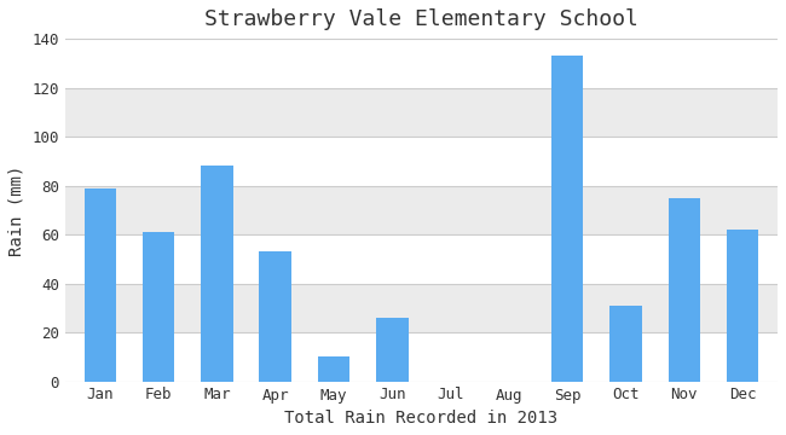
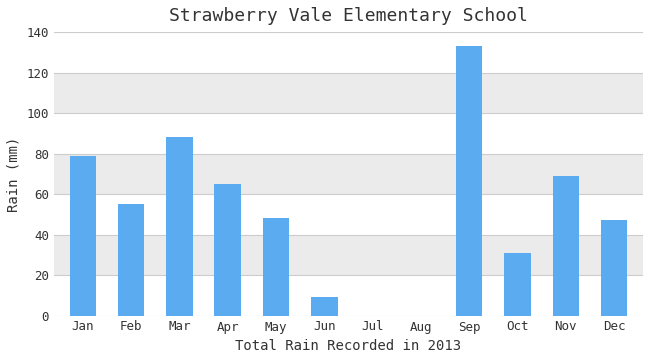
Feb: 61 -> 55
Apr: 53 -> 65
May: 10 -> 48
Jun: 26 -> 9
Nov: 75 -> 69
Dec: 62 -> 47
